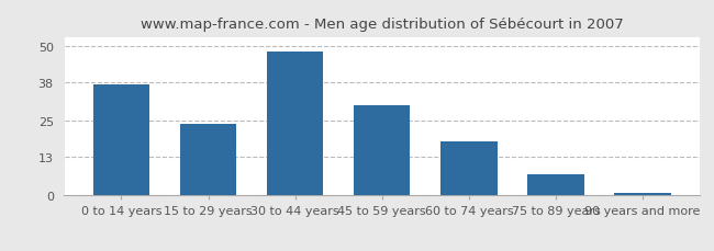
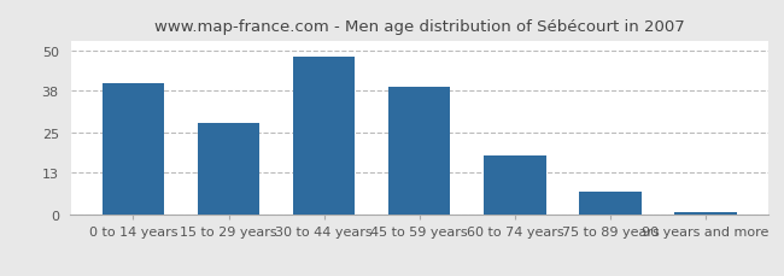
0 to 14 years: 37 -> 40
15 to 29 years: 24 -> 28
45 to 59 years: 30 -> 39
